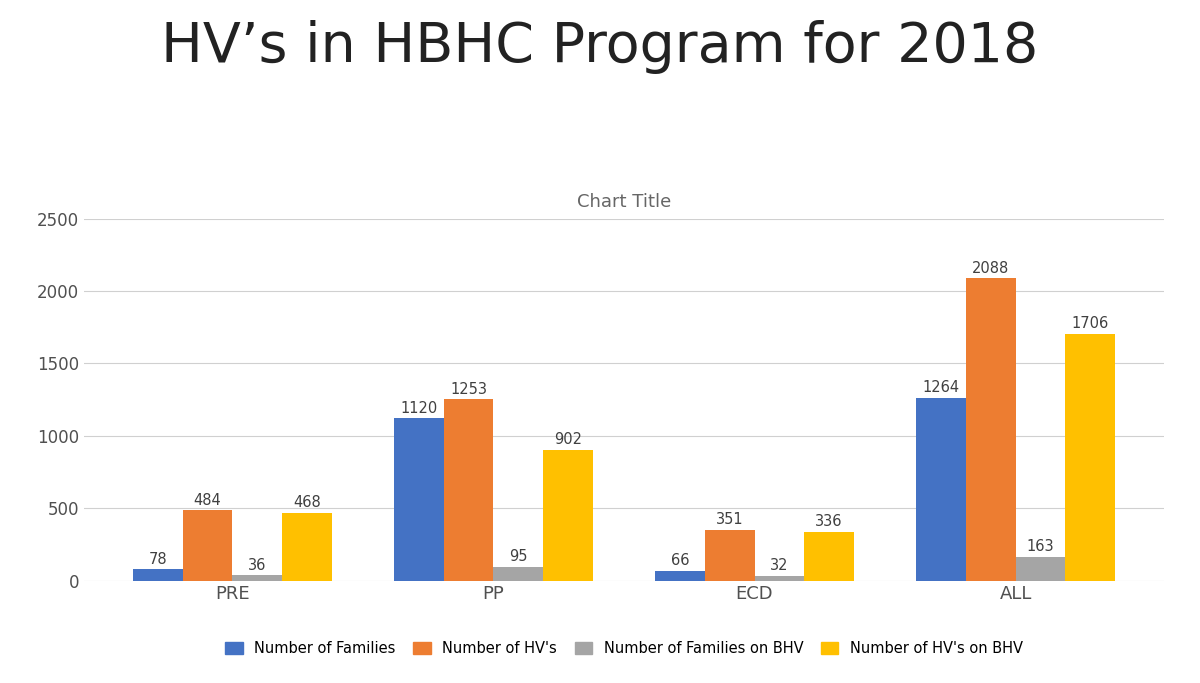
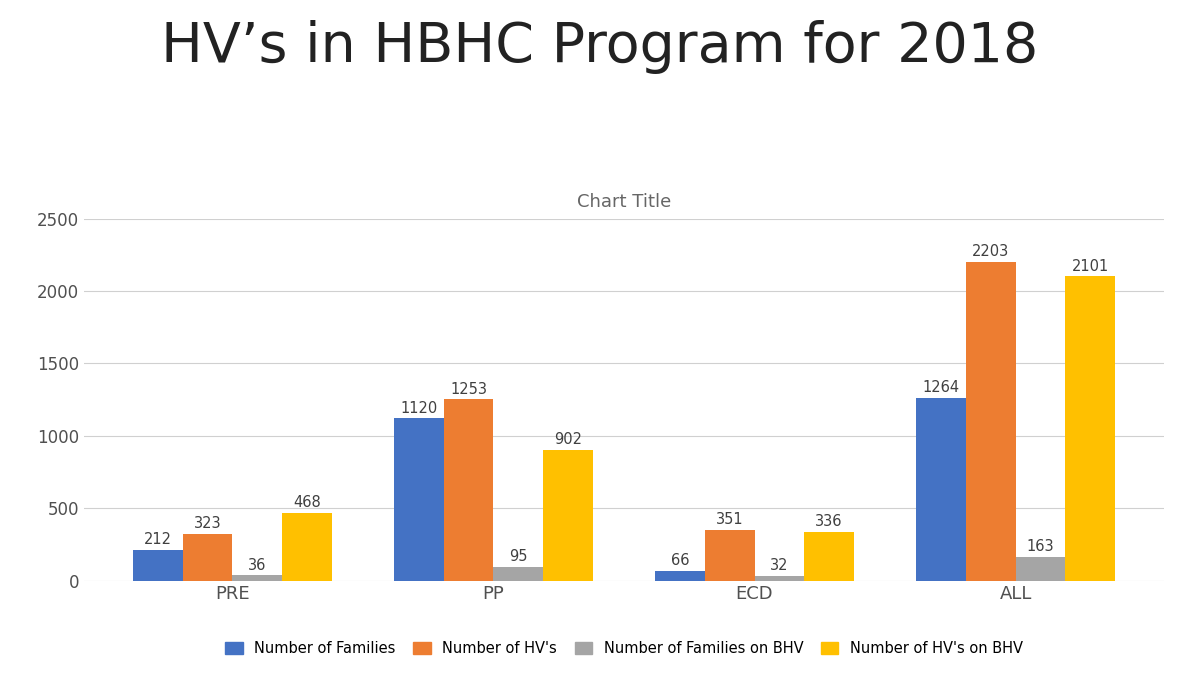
Number of Families/PRE: 78 -> 212
Number of HV's/PRE: 484 -> 323
Number of HV's/ALL: 2088 -> 2203
Number of HV's on BHV/ALL: 1706 -> 2101
